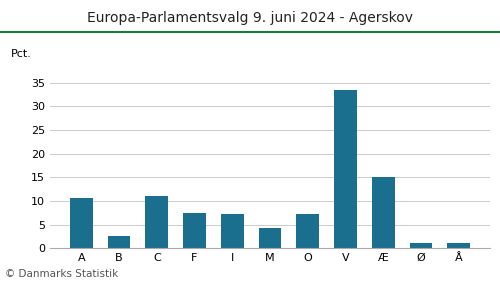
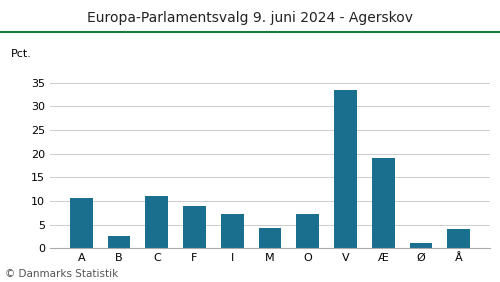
F: 7.5 -> 9.0
Æ: 15.1 -> 19.0
Å: 1.1 -> 4.0
